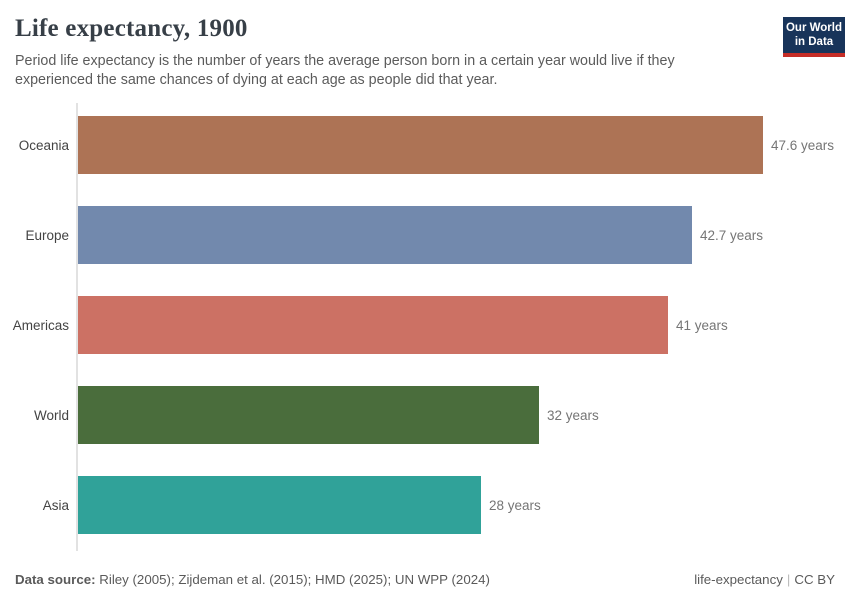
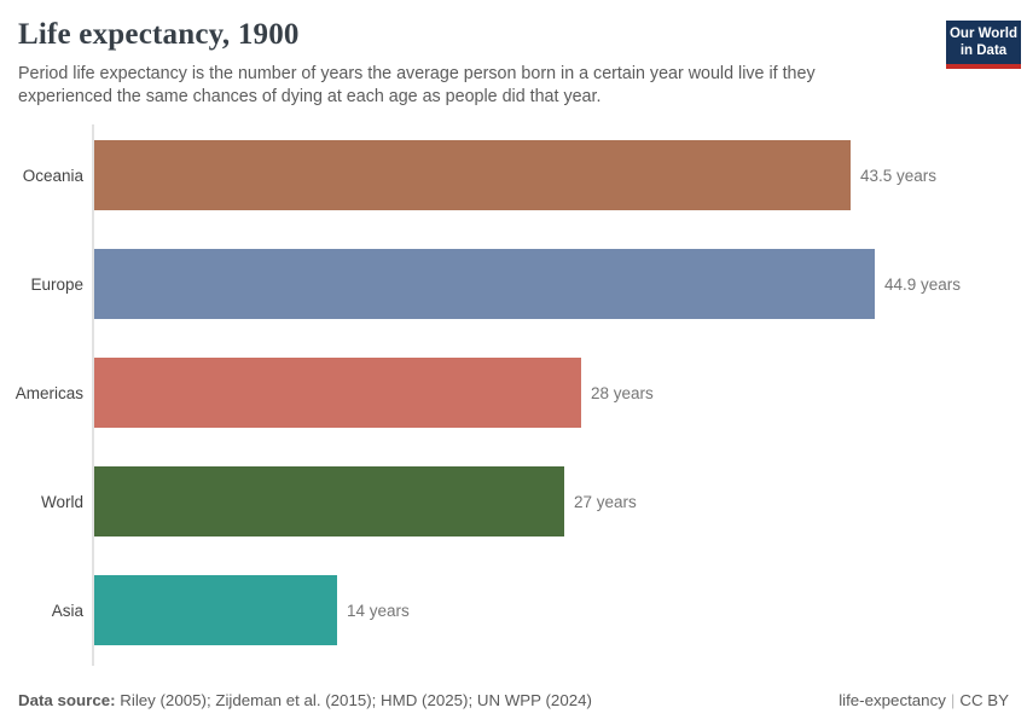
Oceania: 47.6 -> 43.5
Europe: 42.7 -> 44.9
Americas: 41 -> 28
World: 32 -> 27
Asia: 28 -> 14
